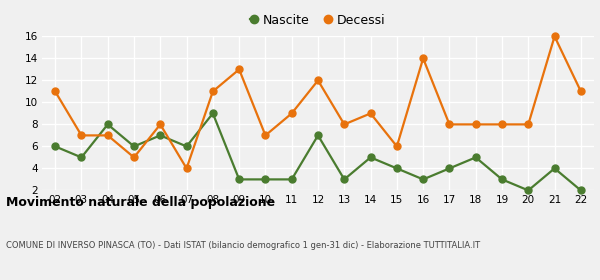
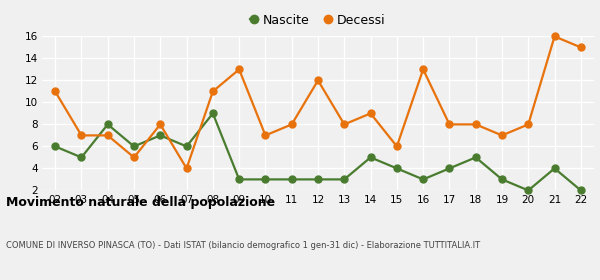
Decessi/11: 9 -> 8
Nascite/12: 7 -> 3
Decessi/16: 14 -> 13
Decessi/19: 8 -> 7
Decessi/22: 11 -> 15
